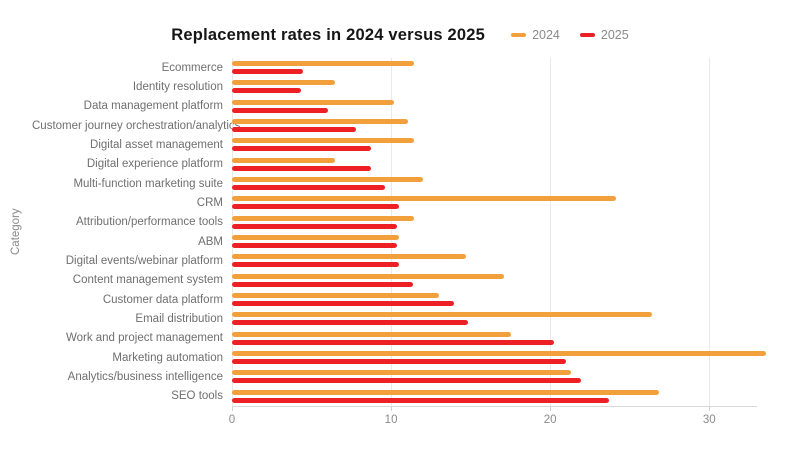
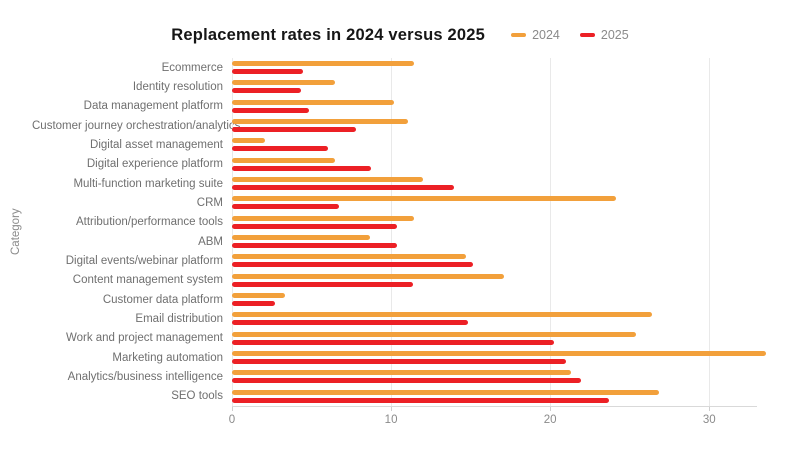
2025/Data management platform: 5.6 -> 4.5
2024/Digital asset management: 10.6 -> 1.9
2025/Digital asset management: 8.1 -> 5.6
2025/Multi-function marketing suite: 8.9 -> 12.9
2025/CRM: 9.7 -> 6.2
2024/ABM: 9.7 -> 8.0
2025/Digital events/webinar platform: 9.7 -> 14.0
2024/Customer data platform: 12.0 -> 3.1
2025/Customer data platform: 12.9 -> 2.5
2024/Work and project management: 16.2 -> 23.5
